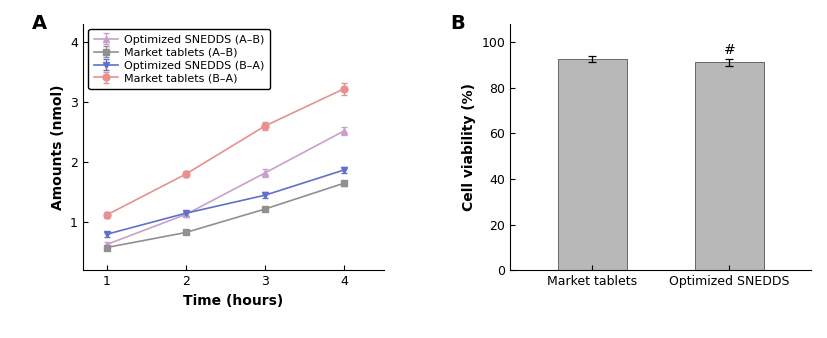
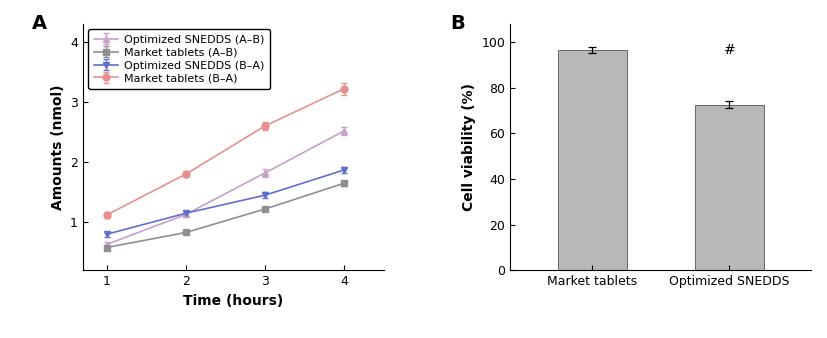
Market tablets: 92.5 -> 96.5
Optimized SNEDDS: 91.0 -> 72.5
